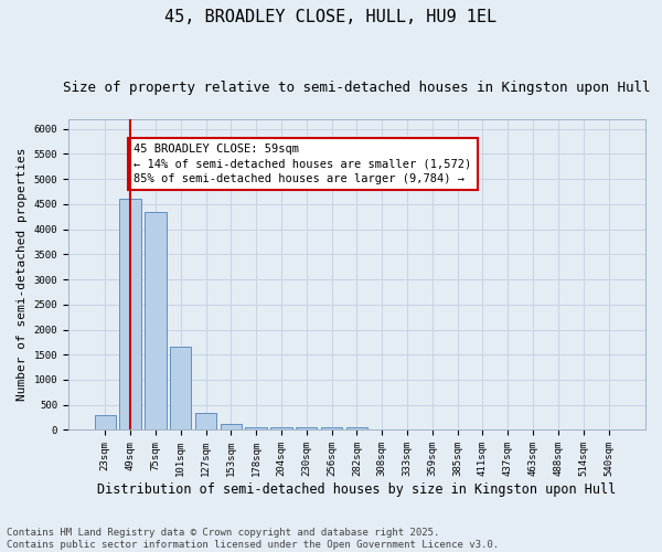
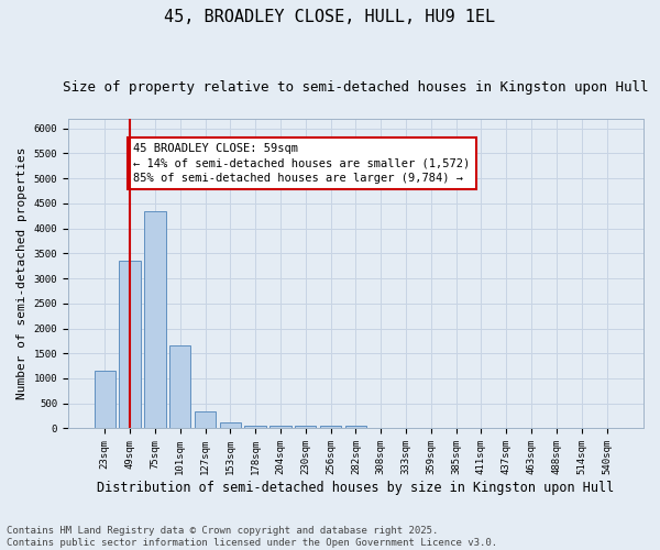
23sqm: 300 -> 1150
49sqm: 4600 -> 3350
